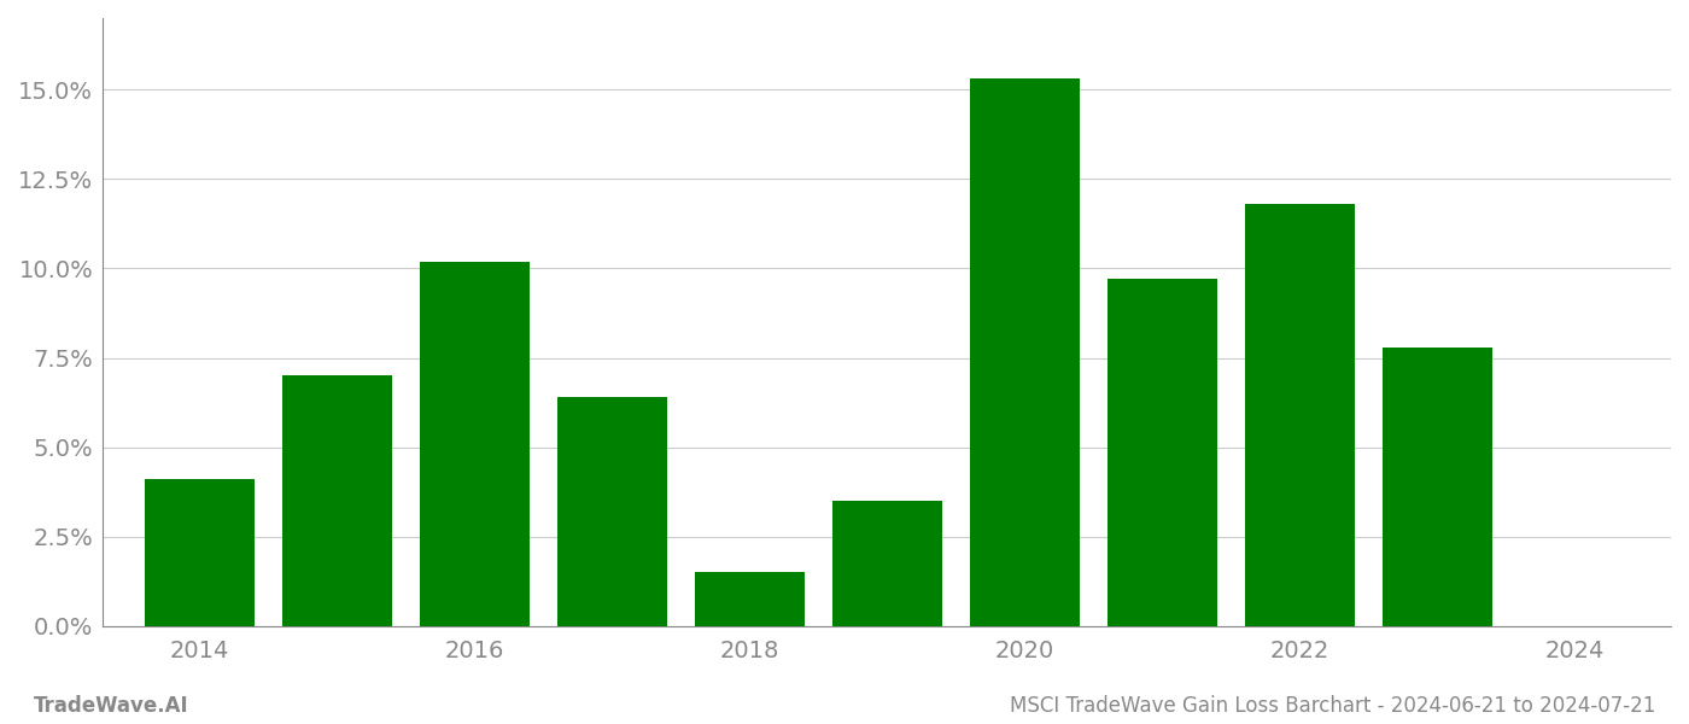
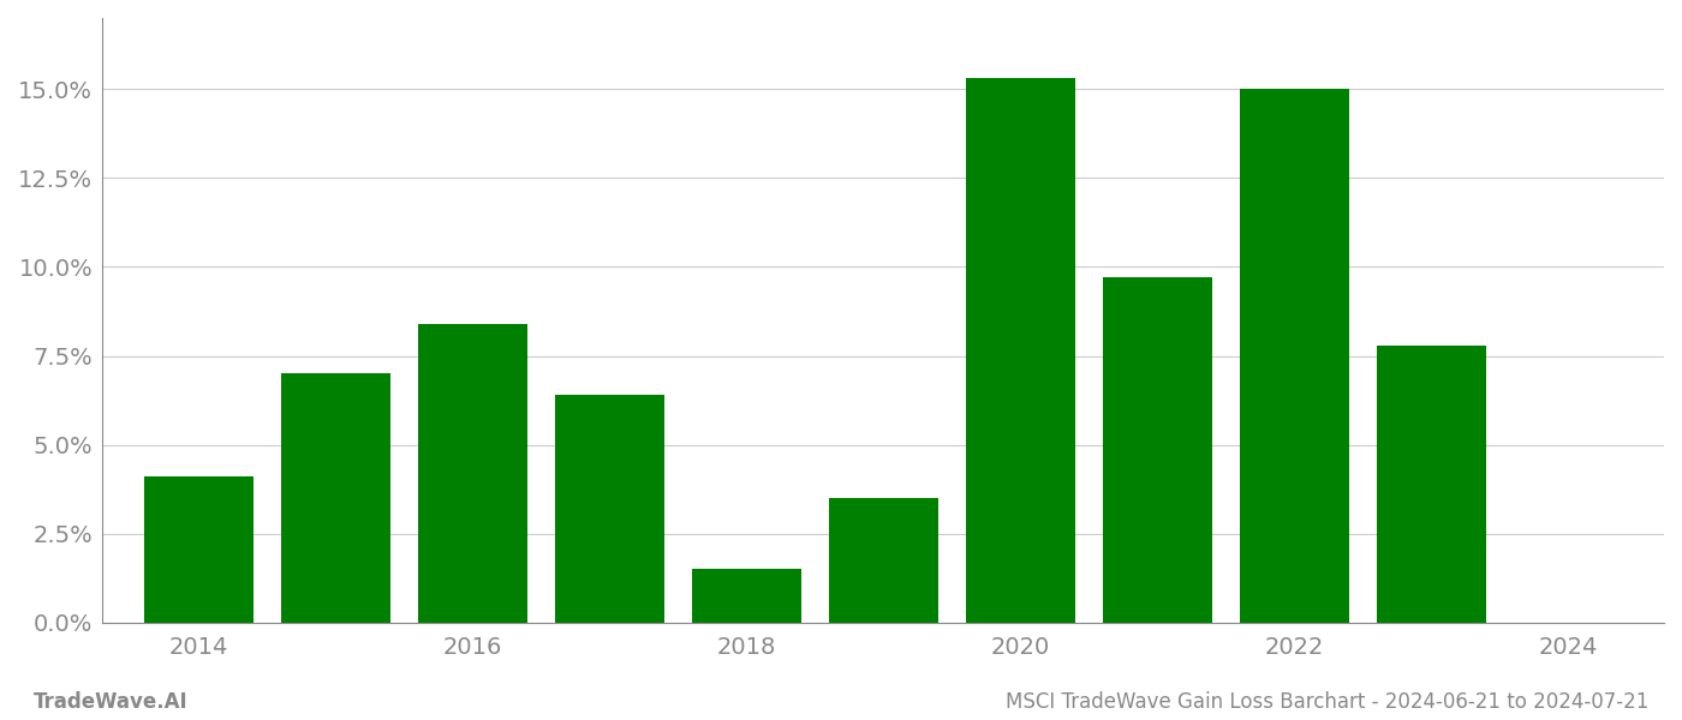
2016: 10.2% -> 8.4%
2022: 11.8% -> 15.0%
